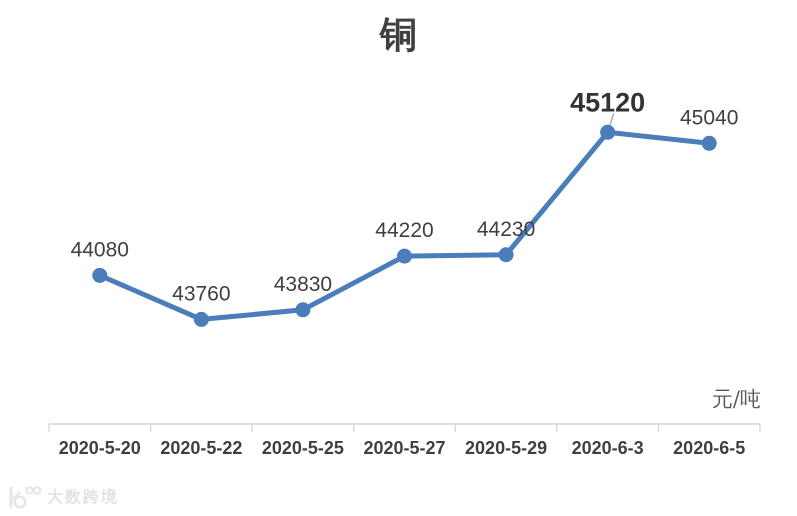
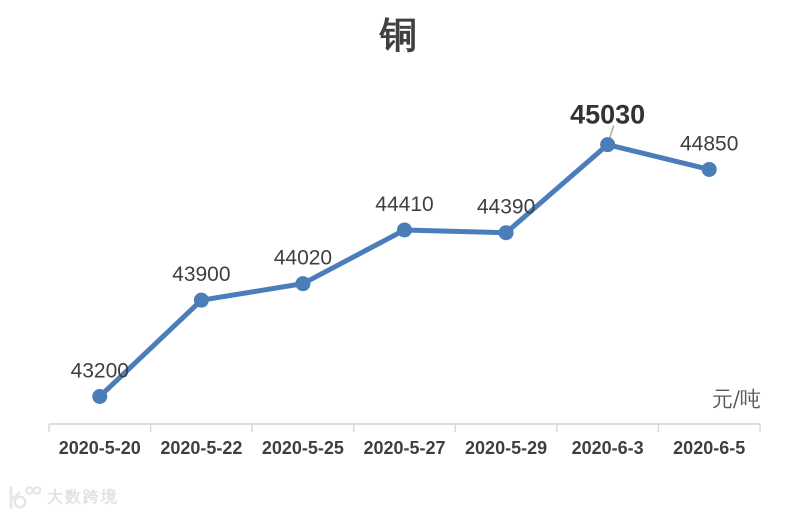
2020-5-20: 44080 -> 43200
2020-5-22: 43760 -> 43900
2020-5-25: 43830 -> 44020
2020-5-27: 44220 -> 44410
2020-5-29: 44230 -> 44390
2020-6-3: 45120 -> 45030
2020-6-5: 45040 -> 44850
